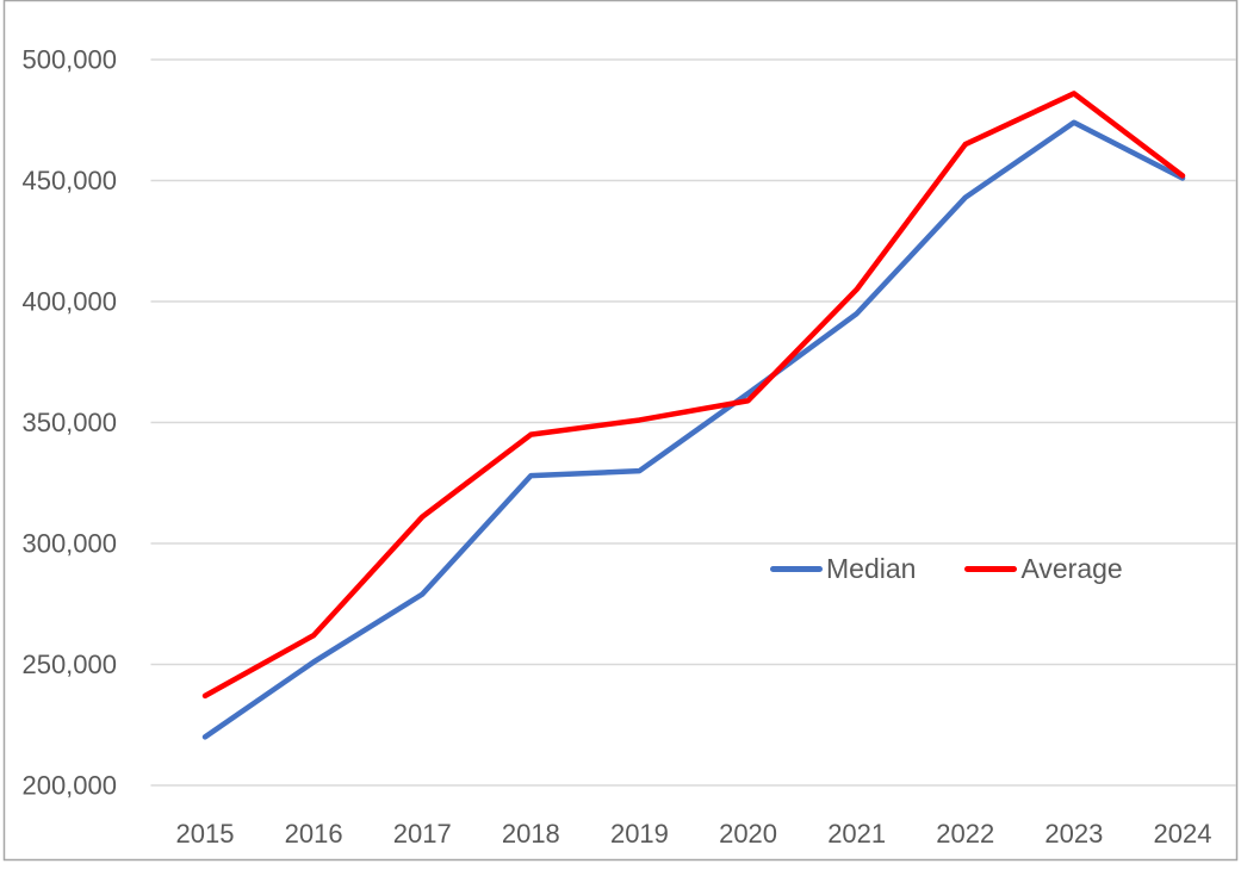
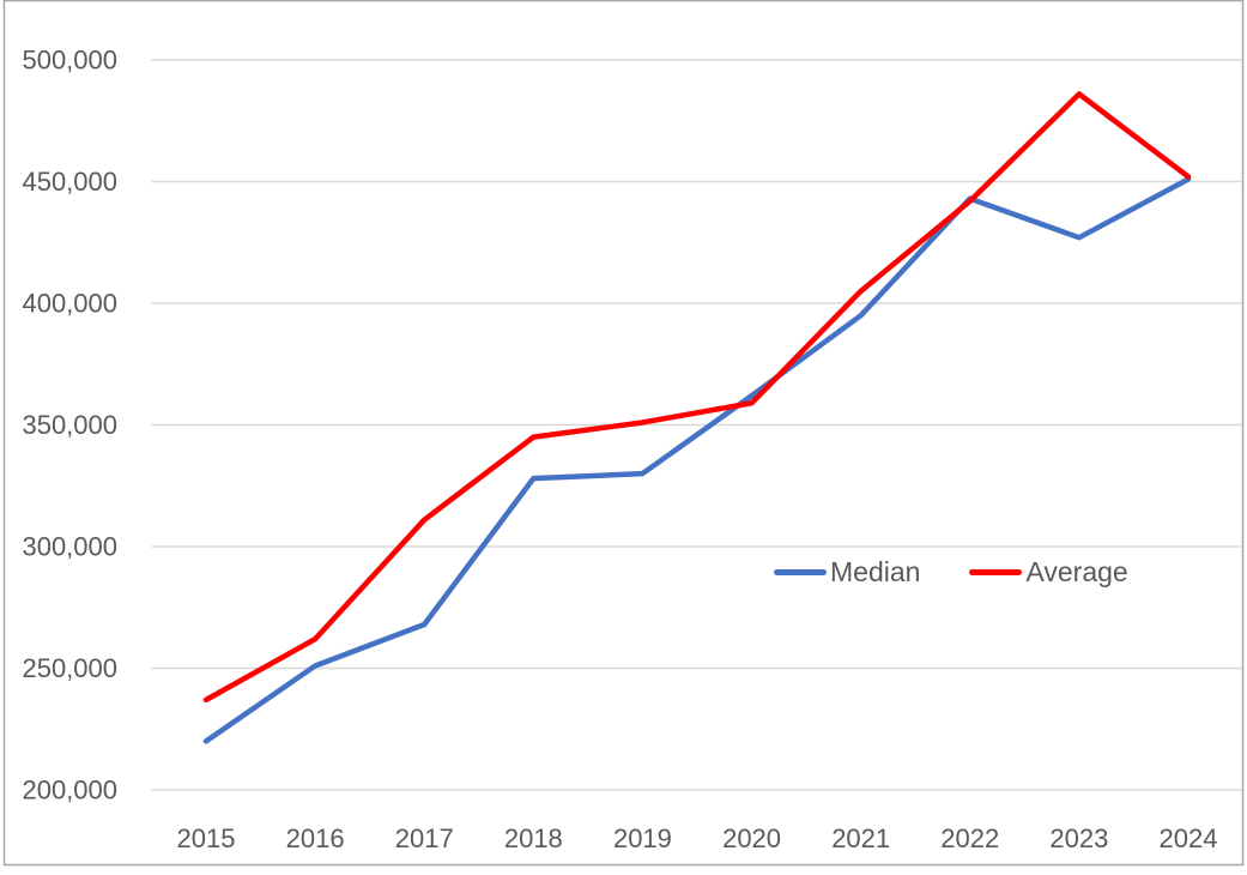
Median/2017: 279000 -> 268000
Average/2022: 465000 -> 442000
Median/2023: 474000 -> 427000
